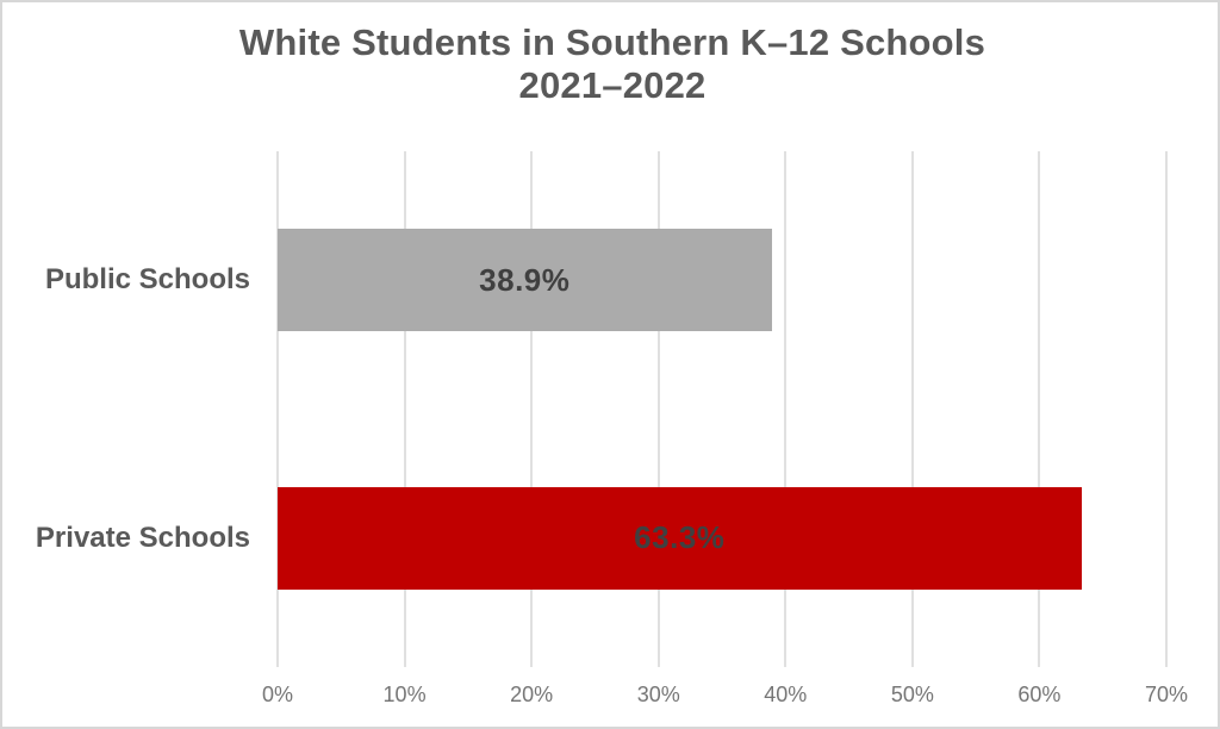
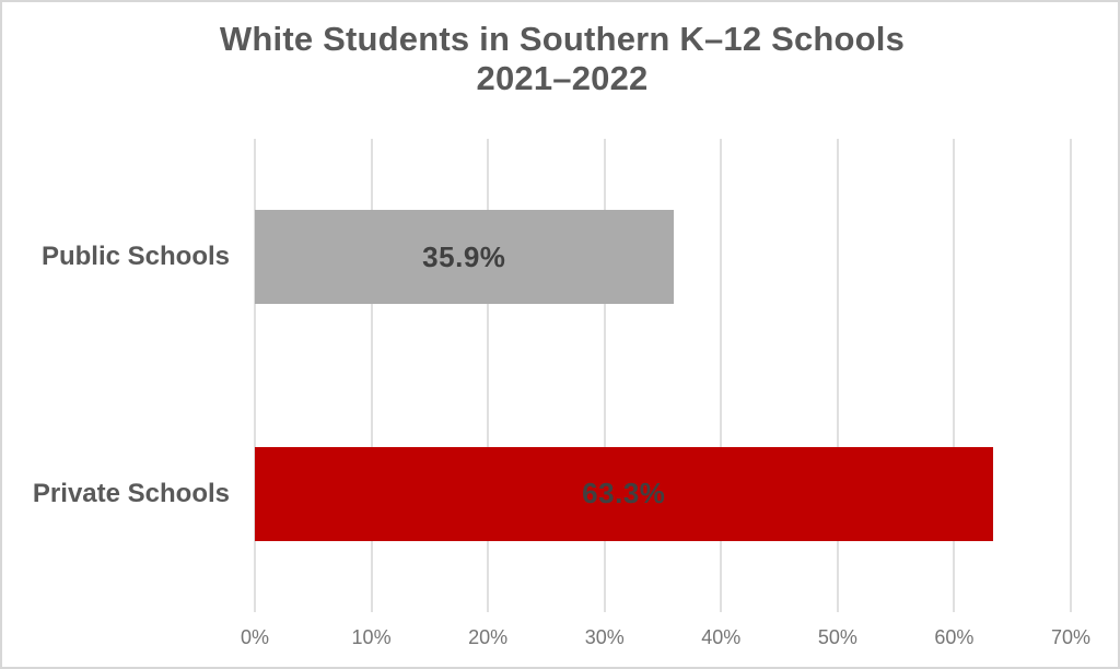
Public Schools: 38.9% -> 35.9%
